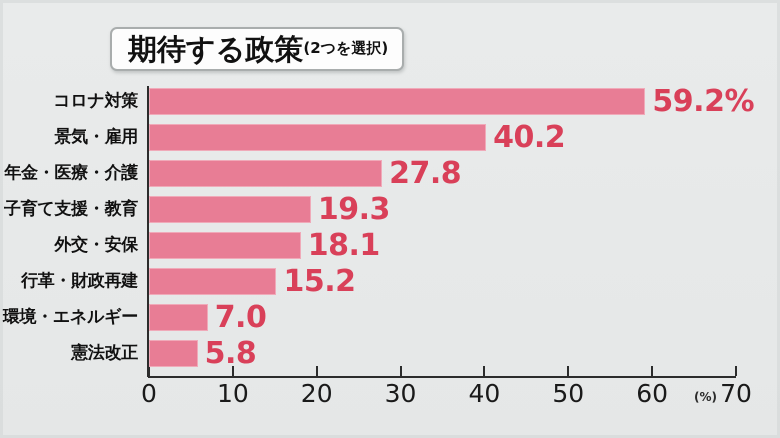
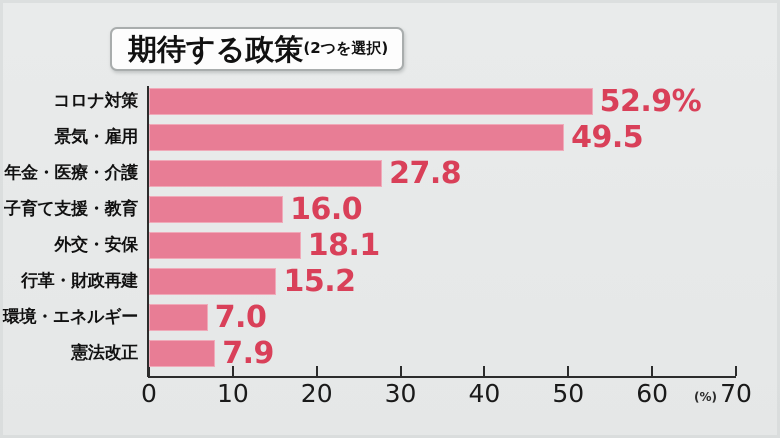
コロナ対策: 59.2% -> 52.9%
景気・雇用: 40.2 -> 49.5
子育て支援・教育: 19.3 -> 16.0
憲法改正: 5.8 -> 7.9
